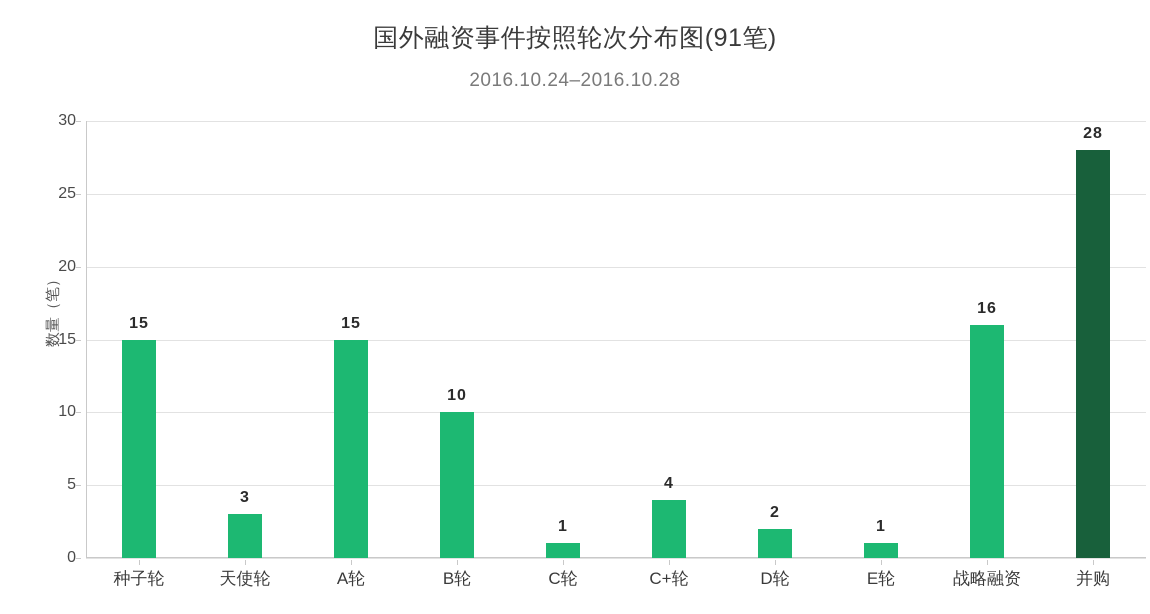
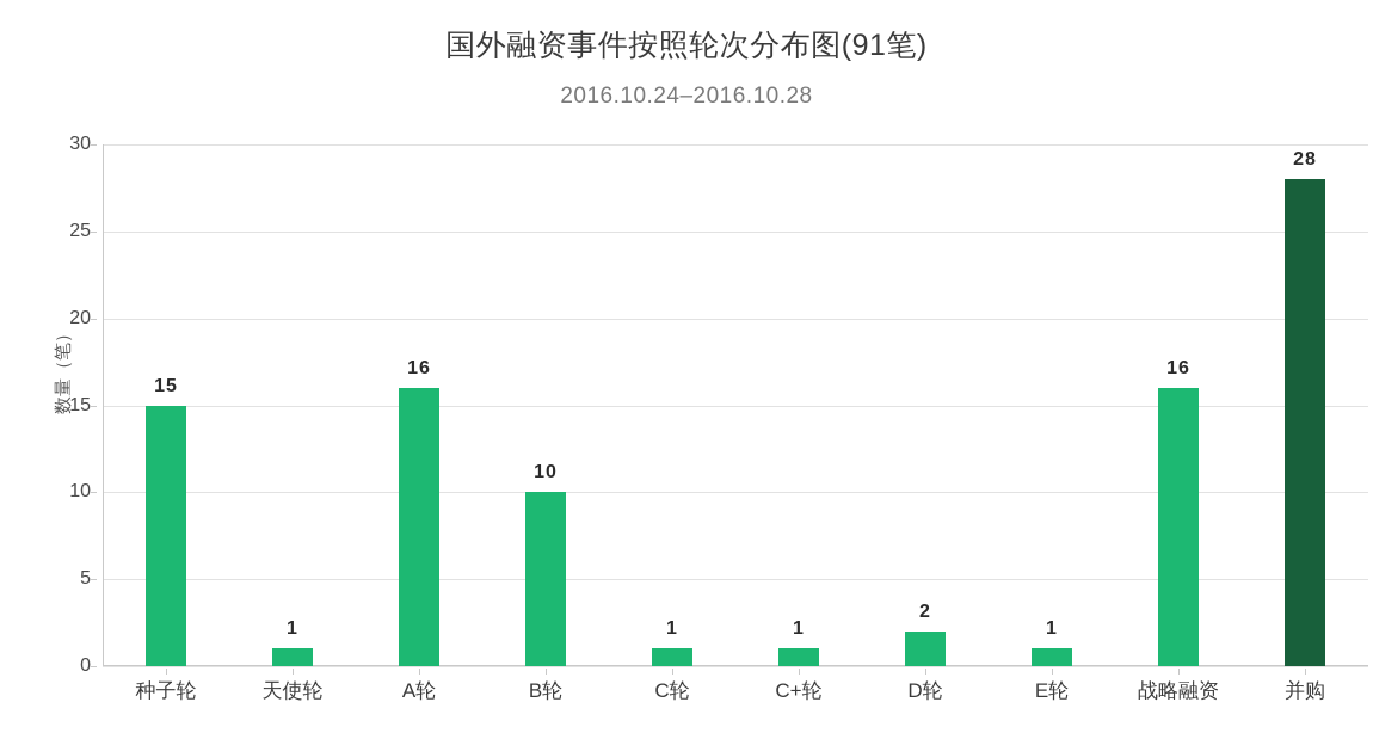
天使轮: 3 -> 1
A轮: 15 -> 16
C+轮: 4 -> 1
